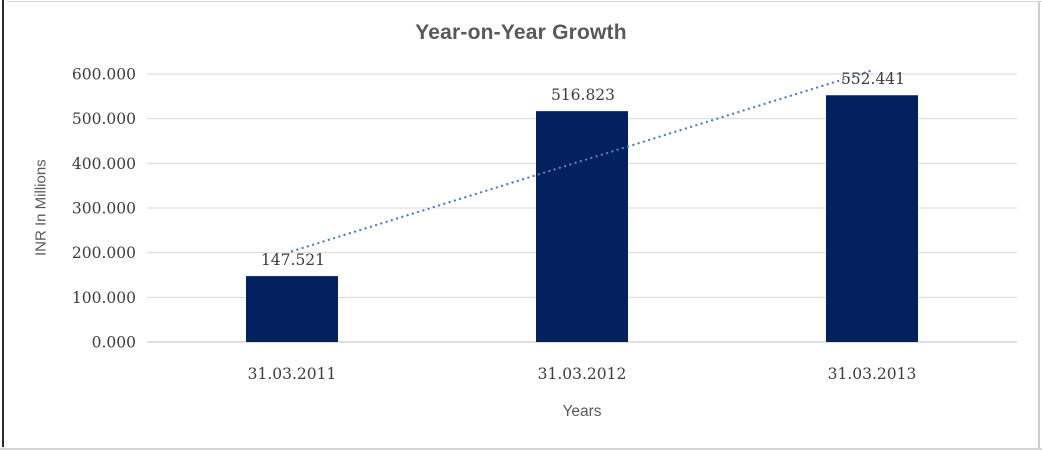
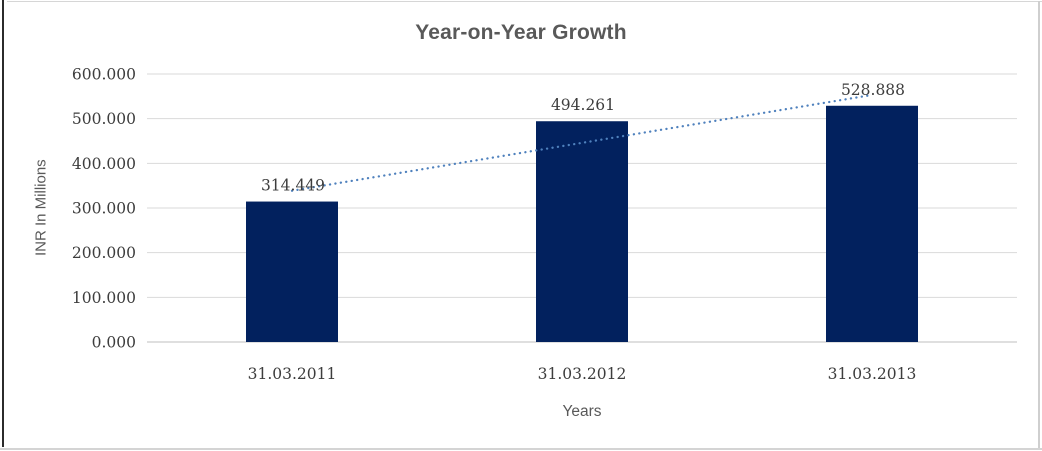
31.03.2011: 147.521 -> 314.449
31.03.2012: 516.823 -> 494.261
31.03.2013: 552.441 -> 528.888
